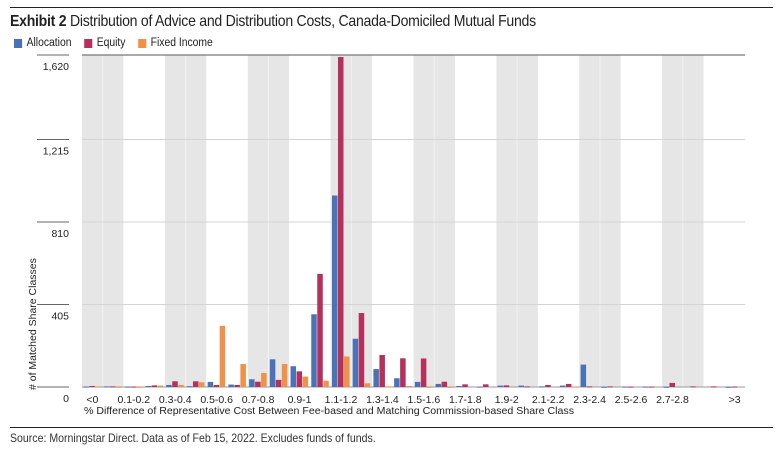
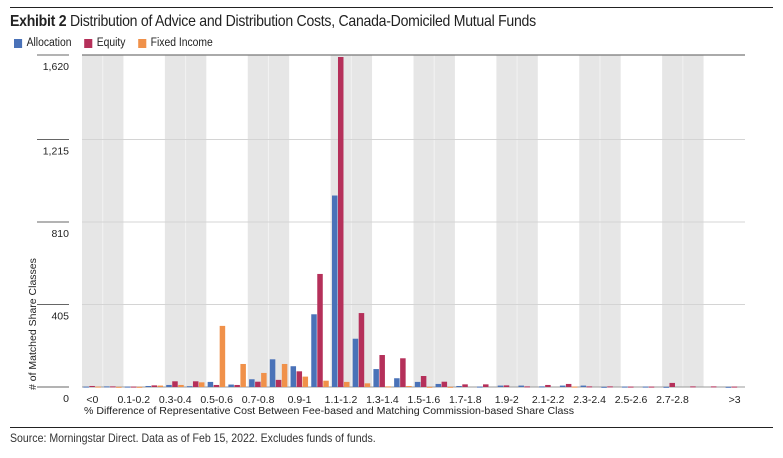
Fixed Income/1.1-1.2: 150 -> 20
Equity/1.5-1.6: 140 -> 50
Allocation/2.3-2.4: 110 -> 10
